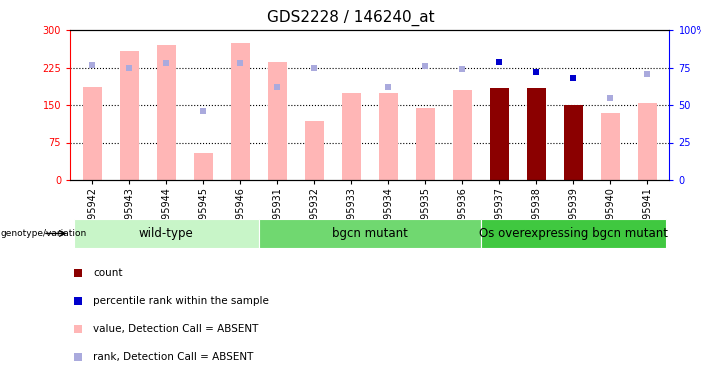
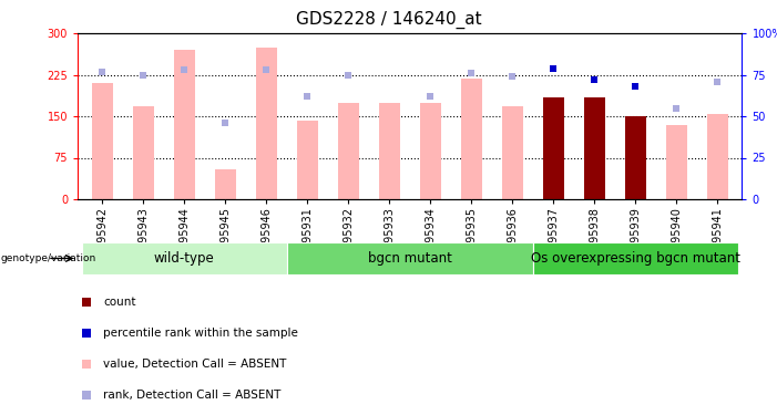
GSM95942: 186 -> 210
GSM95943: 258 -> 168
GSM95931: 236 -> 143
GSM95932: 118 -> 175
GSM95935: 144 -> 218
GSM95936: 180 -> 168
